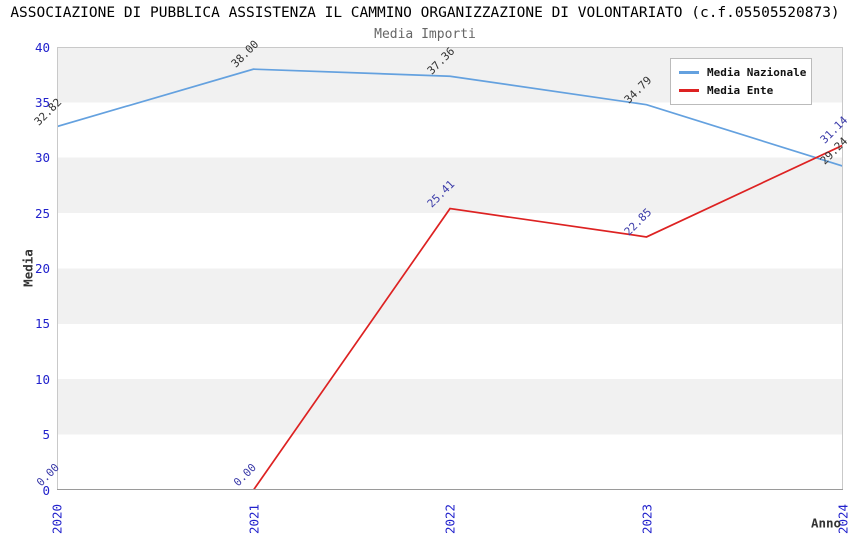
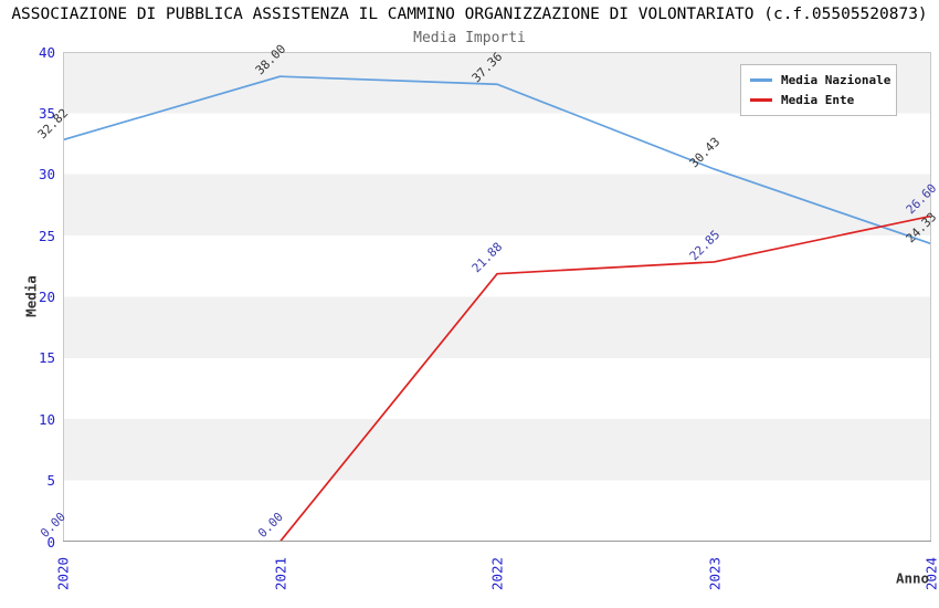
Media Ente/2022: 25.41 -> 21.88
Media Nazionale/2023: 34.79 -> 30.43
Media Nazionale/2024: 29.24 -> 24.33
Media Ente/2024: 31.14 -> 26.60
